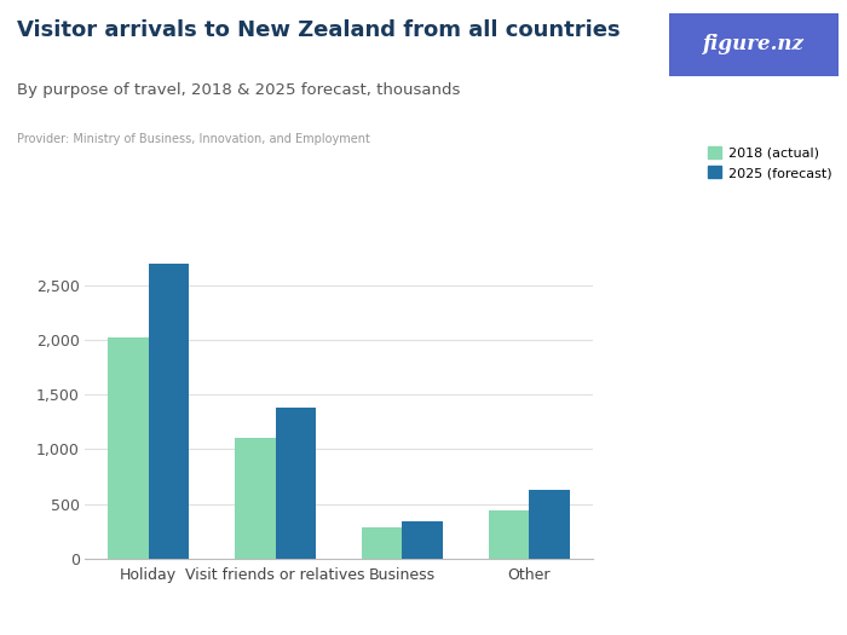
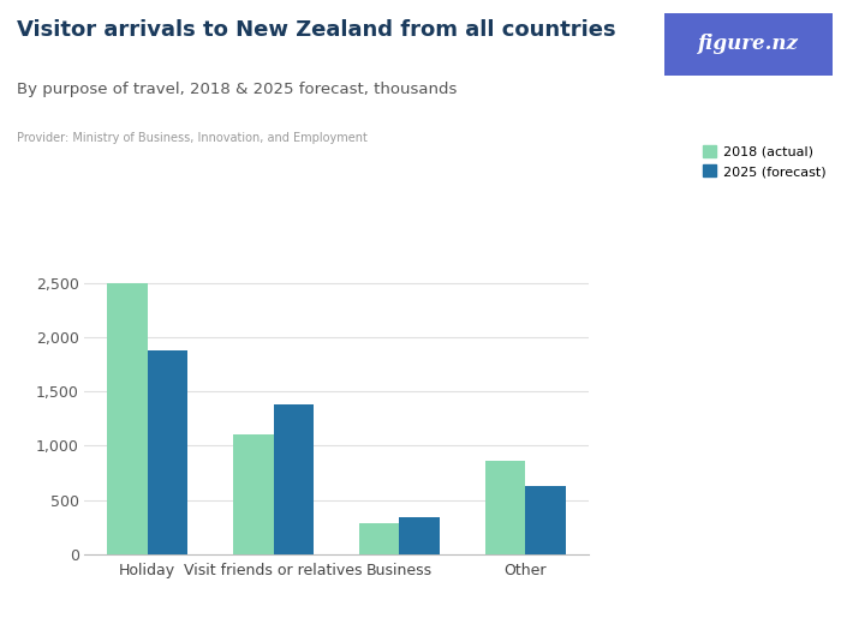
2018 (actual)/Holiday: 2,020 -> 2,500
2025 (forecast)/Holiday: 2,700 -> 1,880
2018 (actual)/Other: 440 -> 860
